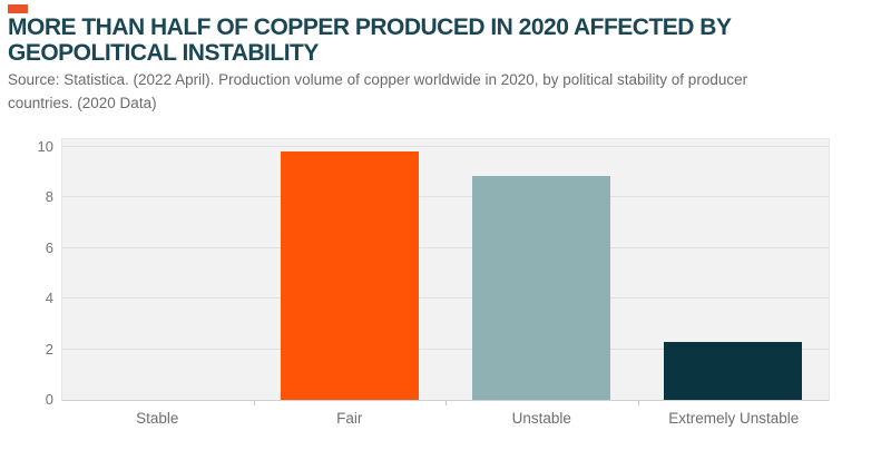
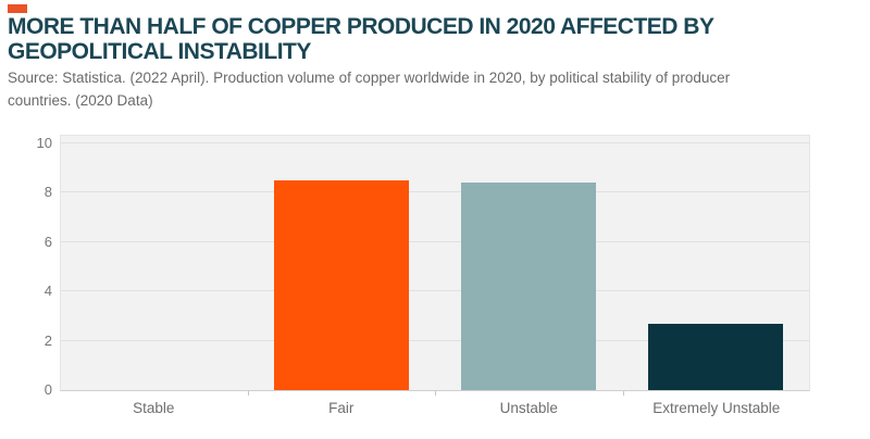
Fair: 9.8 -> 8.5
Unstable: 8.8 -> 8.4
Extremely Unstable: 2.3 -> 2.7
